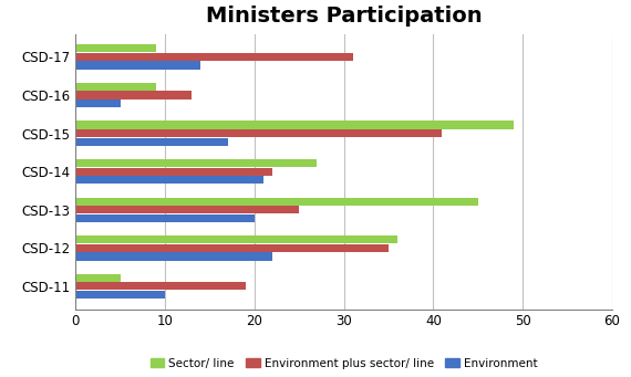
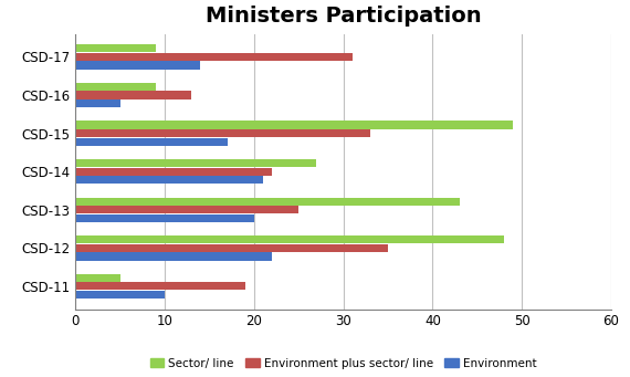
Environment plus sector/ line/CSD-15: 41 -> 33
Sector/ line/CSD-13: 45 -> 43
Sector/ line/CSD-12: 36 -> 48
